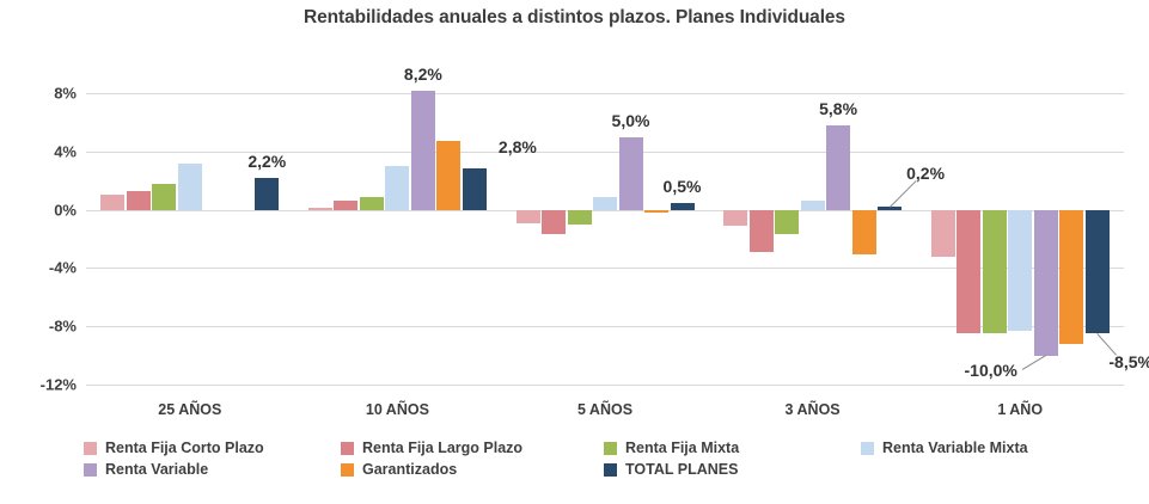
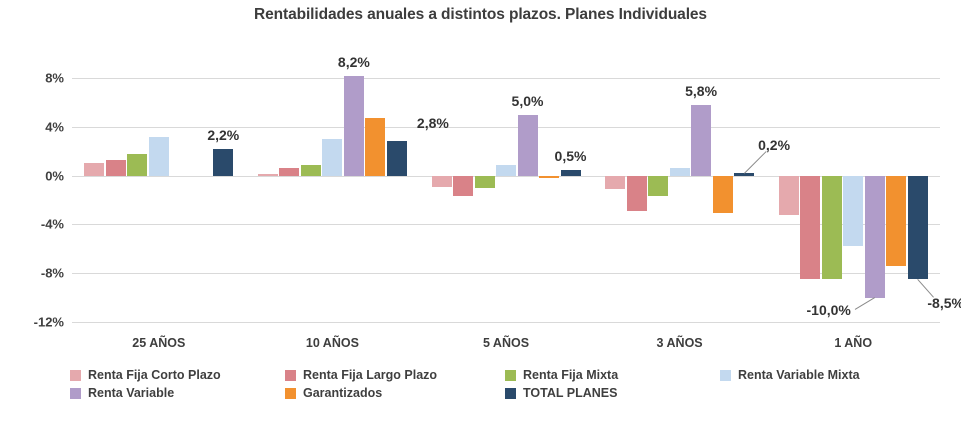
Renta Variable Mixta/1 AÑO: -8.3% -> -5.8%
Garantizados/1 AÑO: -9.2% -> -7.4%
